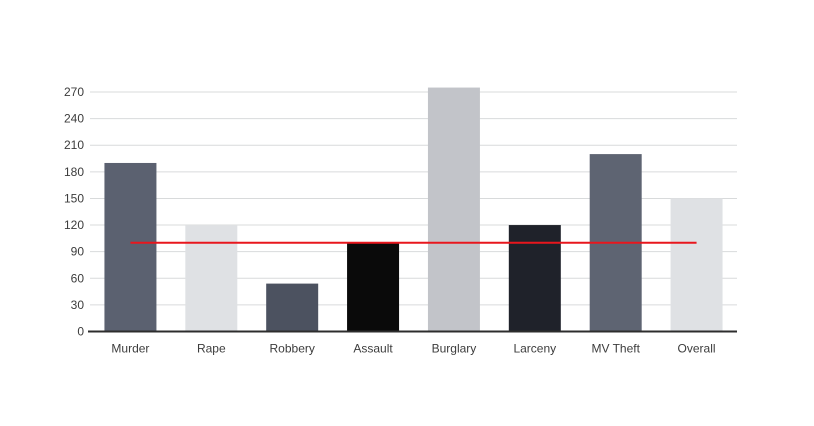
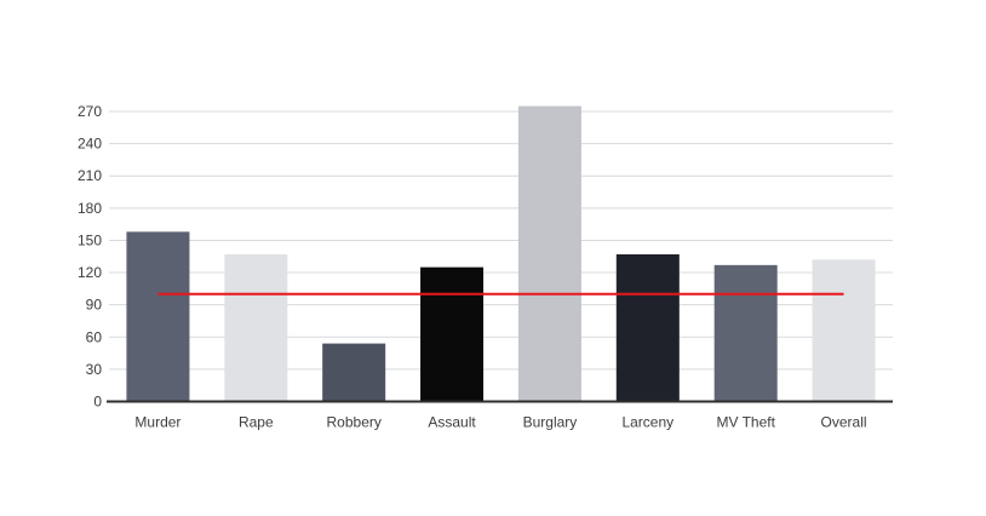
Murder: 190 -> 160
Rape: 120 -> 140
Assault: 100 -> 120
Larceny: 120 -> 140
MV Theft: 200 -> 130
Overall: 150 -> 130
